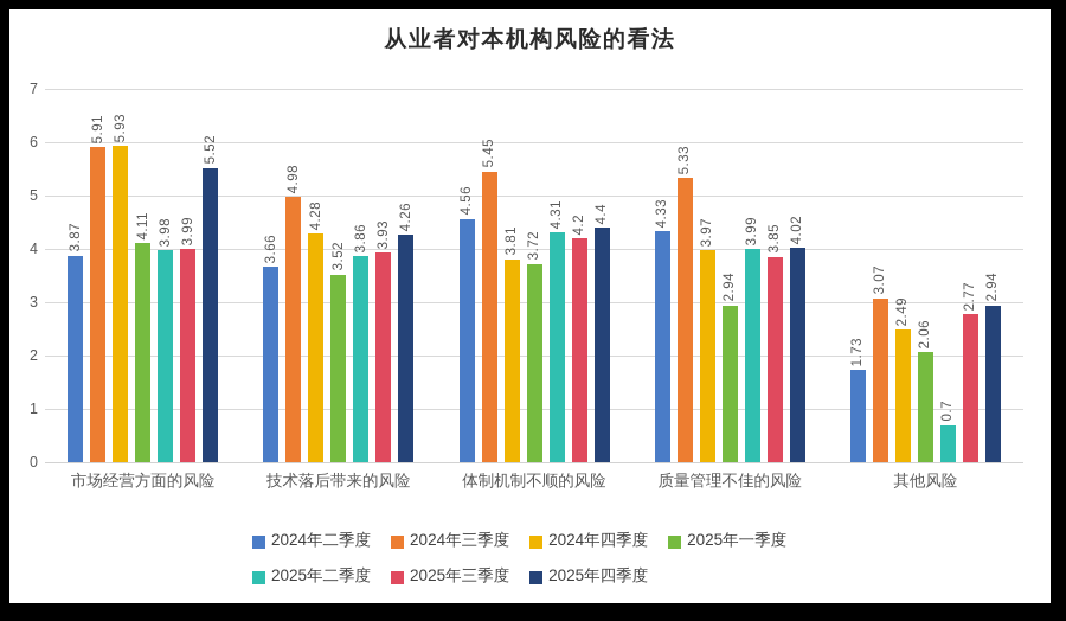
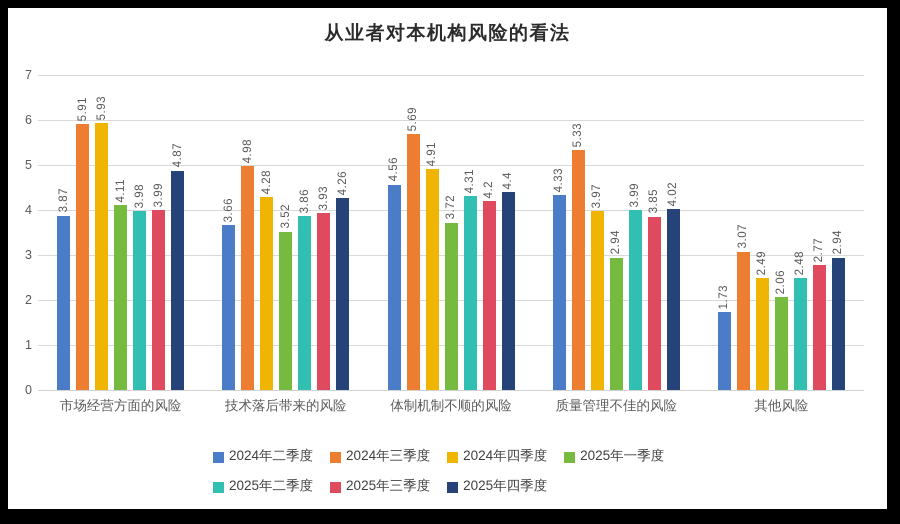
2025年四季度/市场经营方面的风险: 5.52 -> 4.87
2024年三季度/体制机制不顺的风险: 5.45 -> 5.69
2024年四季度/体制机制不顺的风险: 3.81 -> 4.91
2025年二季度/其他风险: 0.7 -> 2.48
